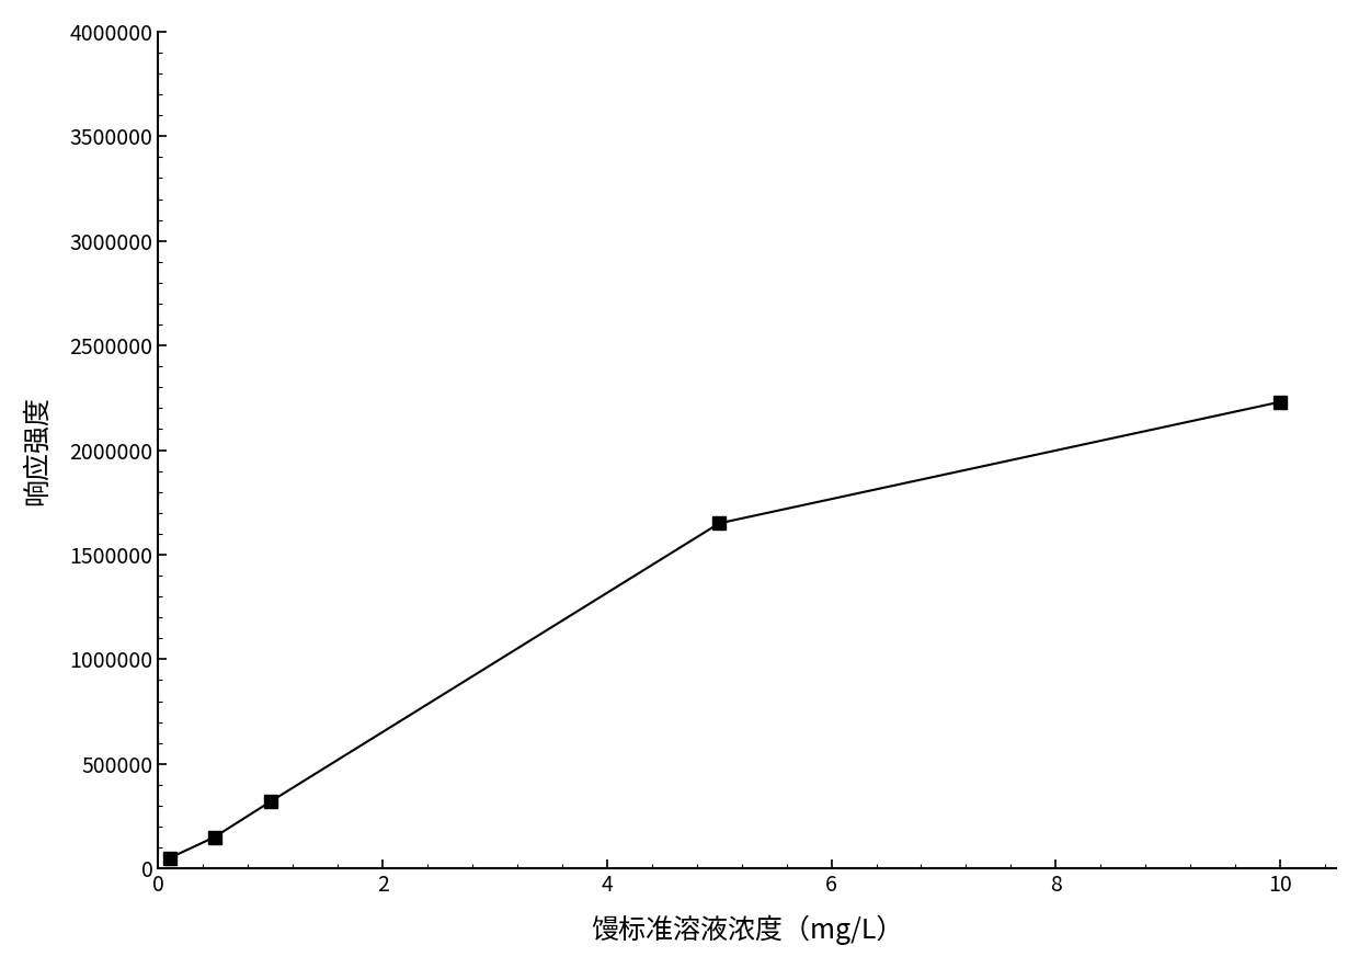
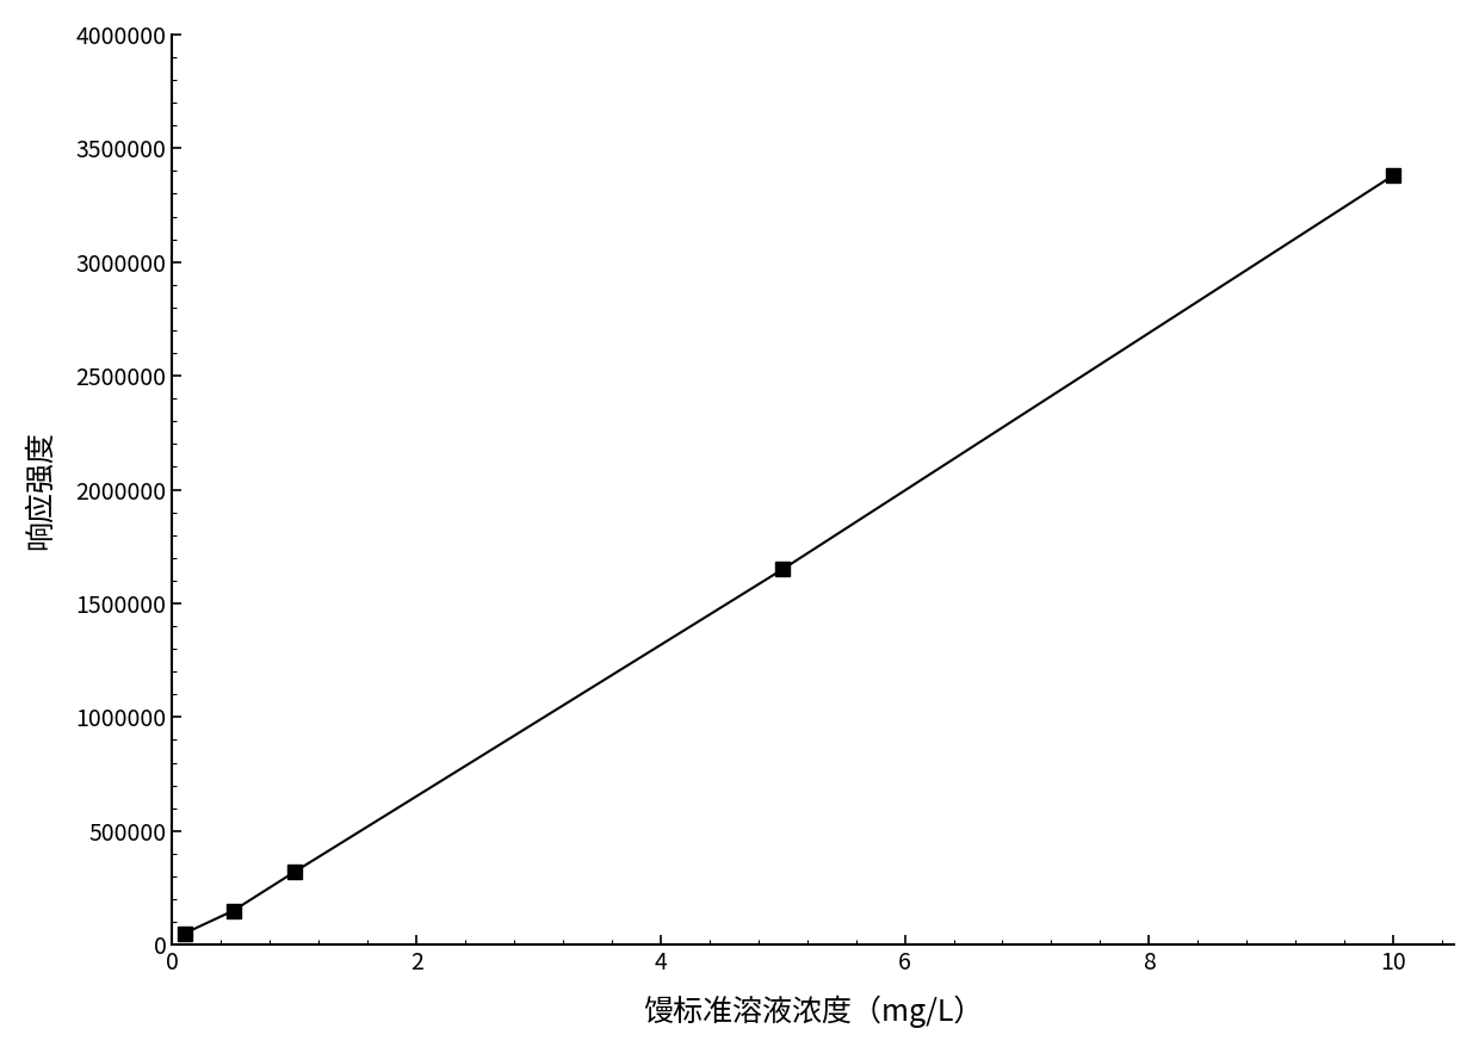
10: 2230000 -> 3380000
